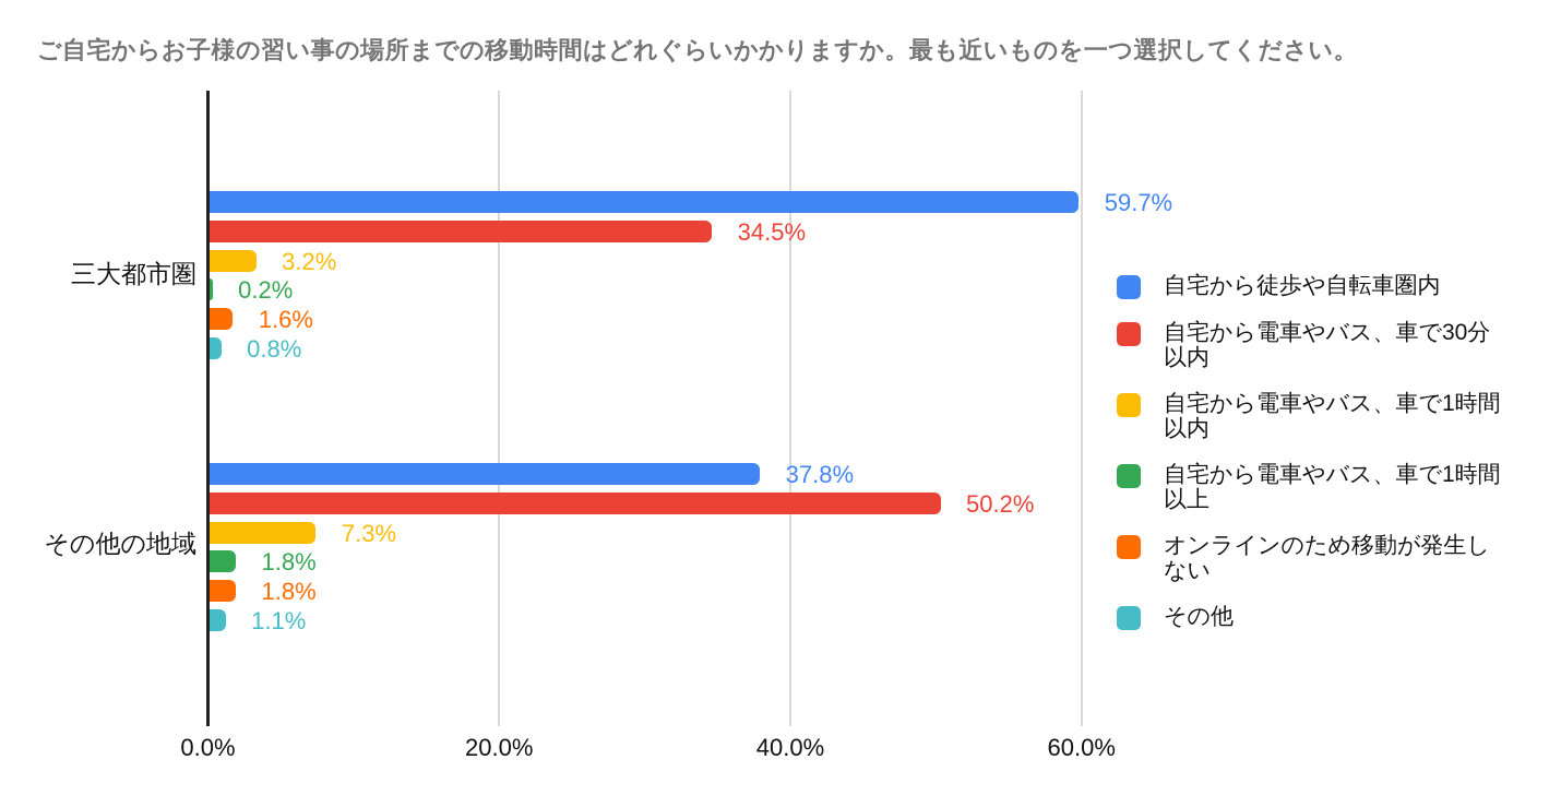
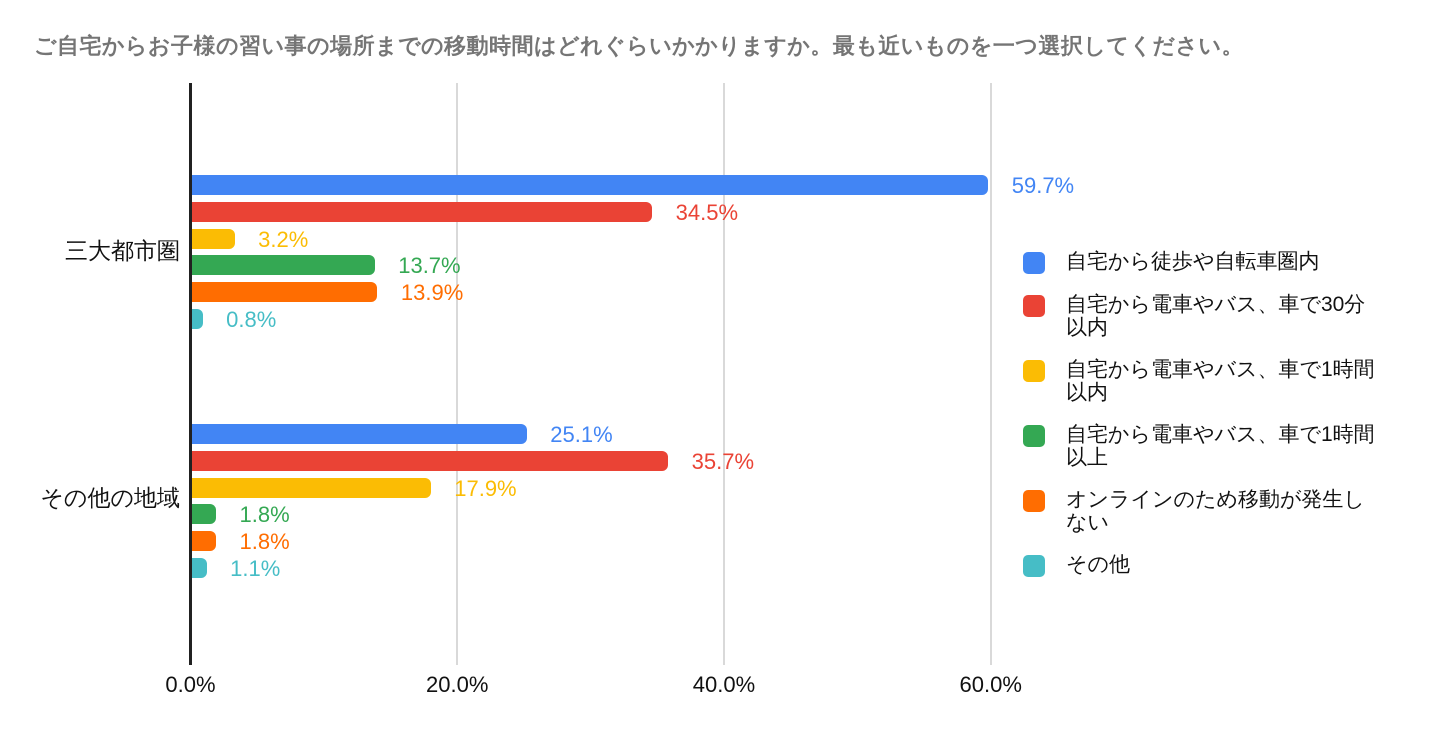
自宅から電車やバス、車で1時間以上/三大都市圏: 0.2% -> 13.7%
オンラインのため移動が発生しない/三大都市圏: 1.6% -> 13.9%
自宅から徒歩や自転車圏内/その他の地域: 37.8% -> 25.1%
自宅から電車やバス、車で30分以内/その他の地域: 50.2% -> 35.7%
自宅から電車やバス、車で1時間以内/その他の地域: 7.3% -> 17.9%
